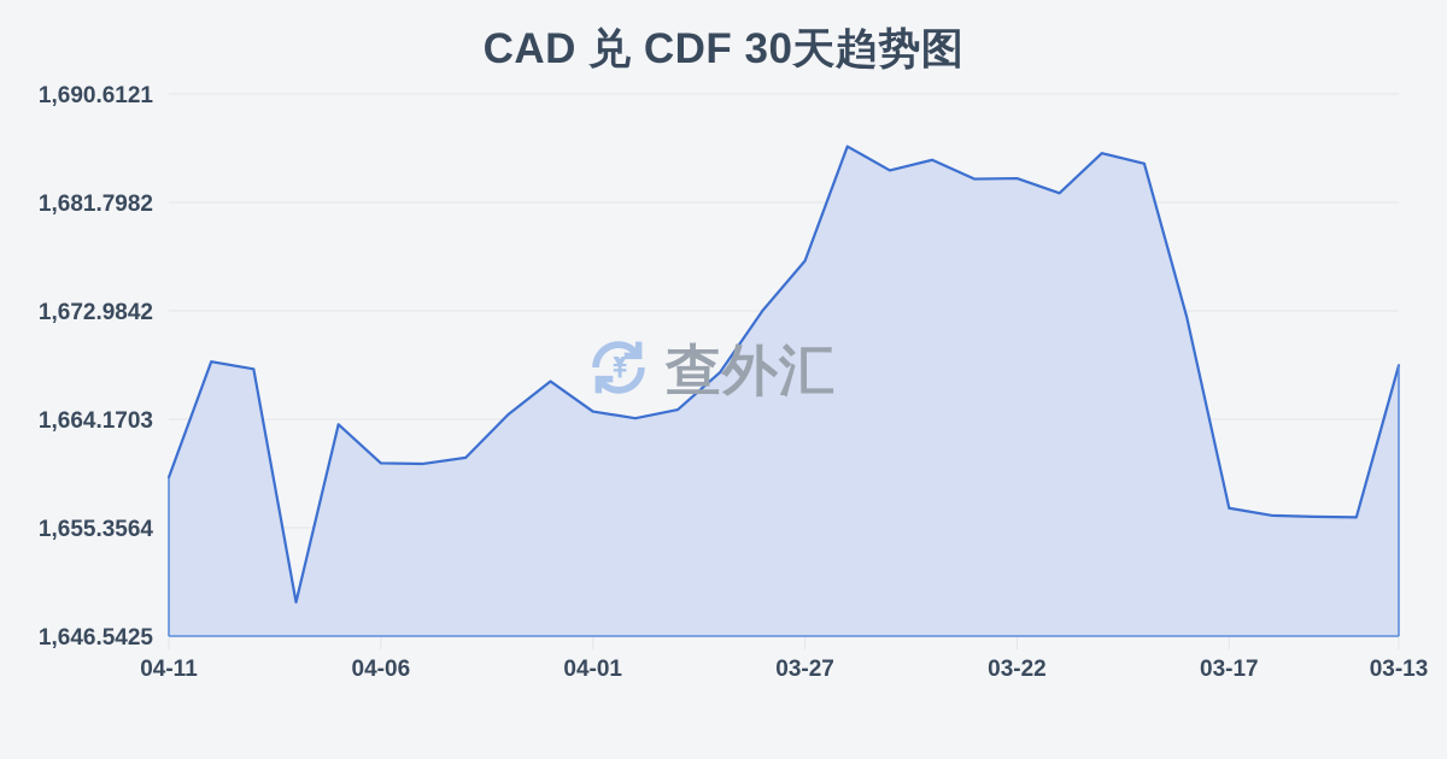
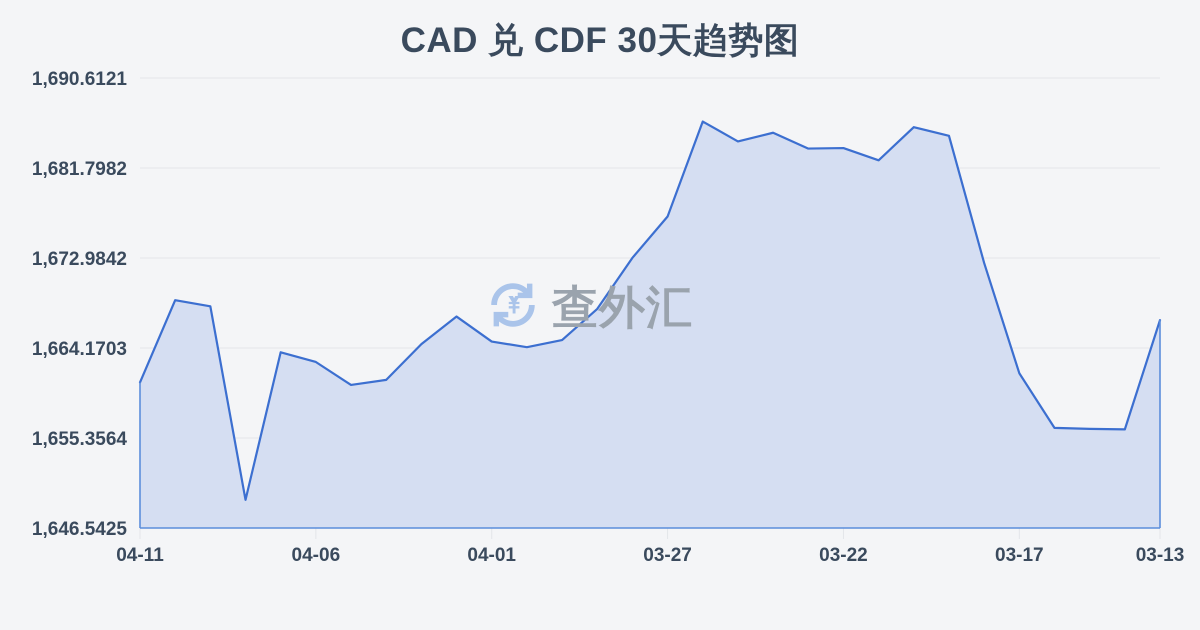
04-11: 1659.5 -> 1660.8
04-06: 1660.6 -> 1662.8
03-17: 1657.0 -> 1661.7
03-13: 1668.5 -> 1666.9
